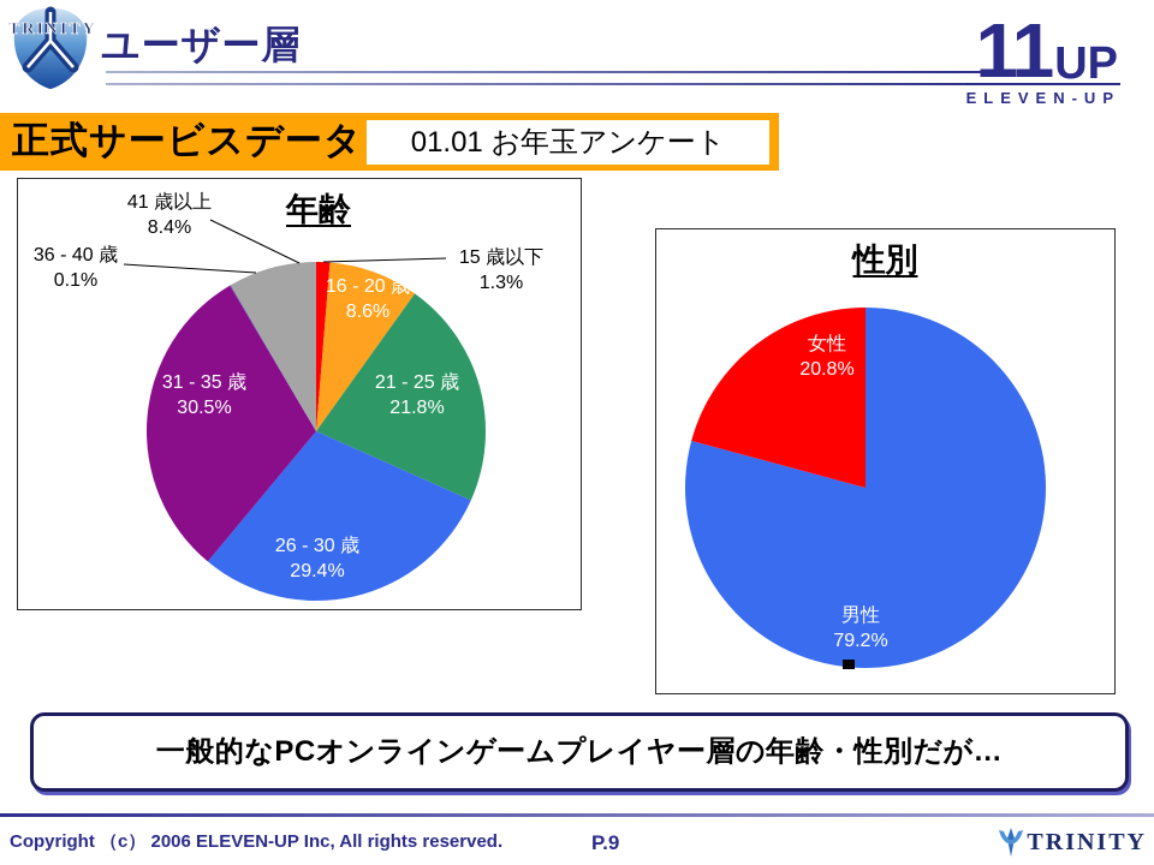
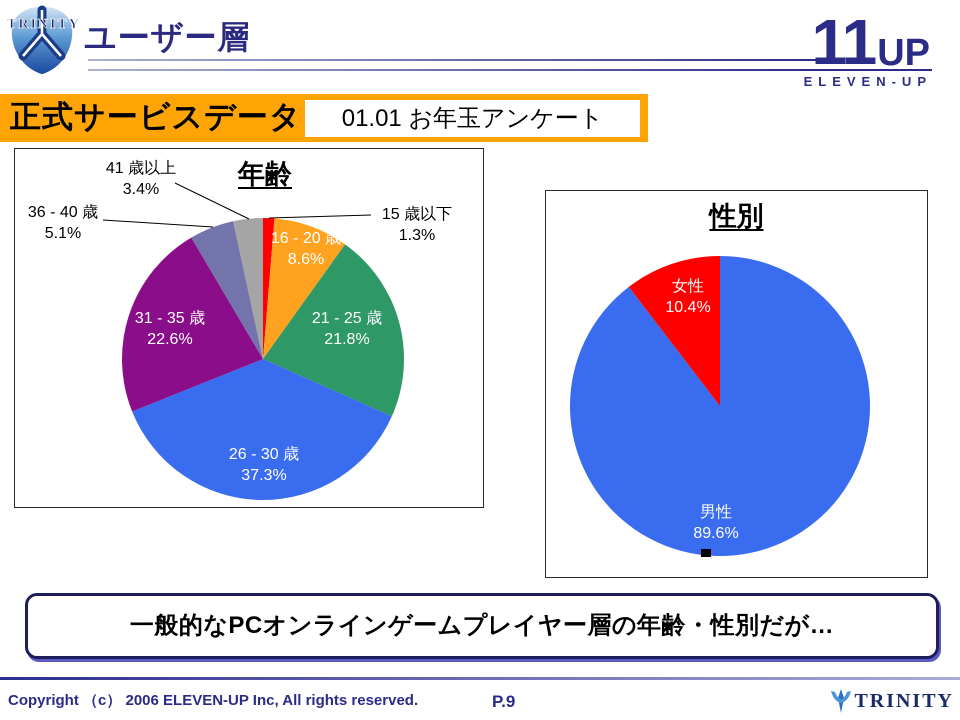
年齢/26 - 30 歳: 29.4% -> 37.3%
年齢/31 - 35 歳: 30.5% -> 22.6%
年齢/36 - 40 歳: 0.1% -> 5.1%
年齢/41 歳以上: 8.4% -> 3.4%
性別/男性: 79.2% -> 89.6%
性別/女性: 20.8% -> 10.4%
